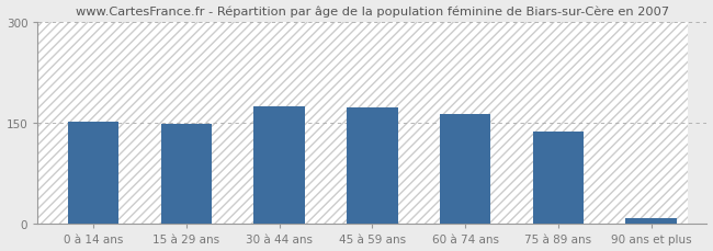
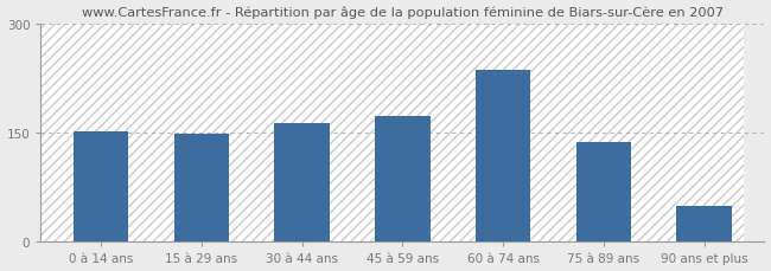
30 à 44 ans: 175 -> 164
60 à 74 ans: 163 -> 236
90 ans et plus: 8 -> 50
